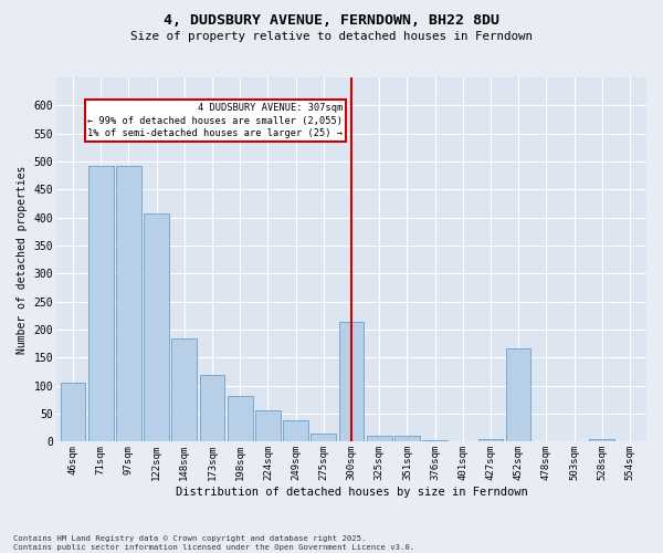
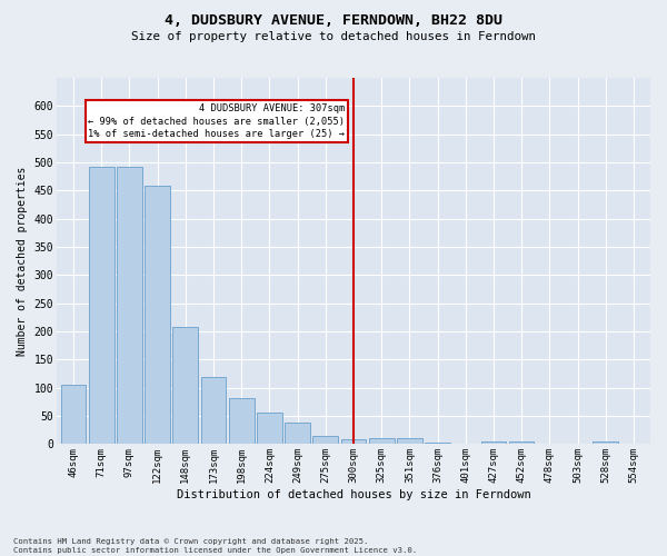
122sqm: 408 -> 458
148sqm: 184 -> 208
300sqm: 214 -> 8
452sqm: 166 -> 5
